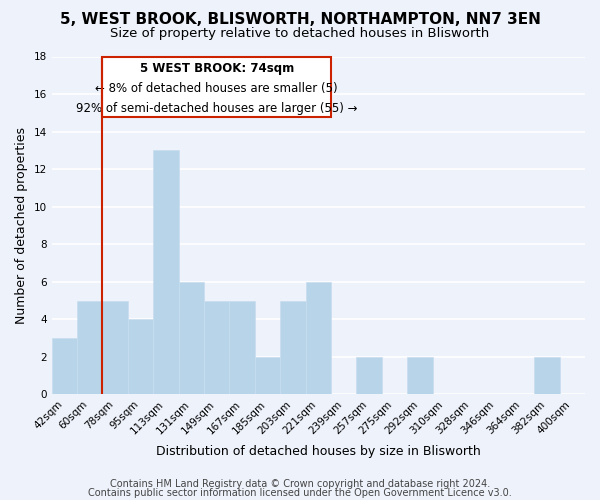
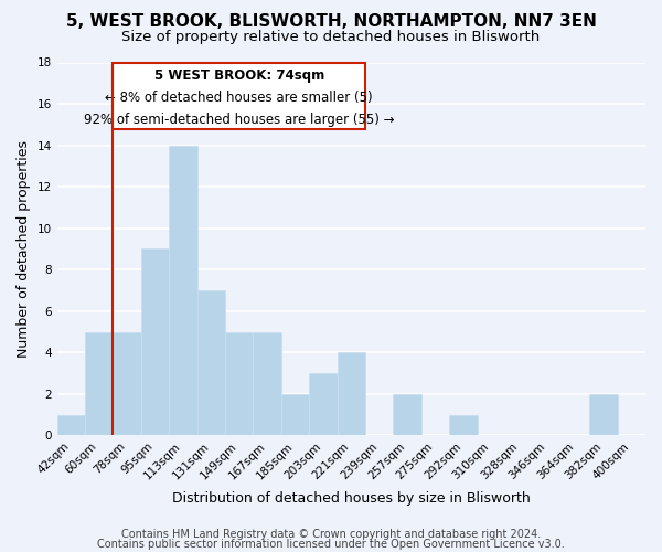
42sqm: 3 -> 1
95sqm: 4 -> 9
113sqm: 13 -> 14
131sqm: 6 -> 7
203sqm: 5 -> 3
221sqm: 6 -> 4
292sqm: 2 -> 1
